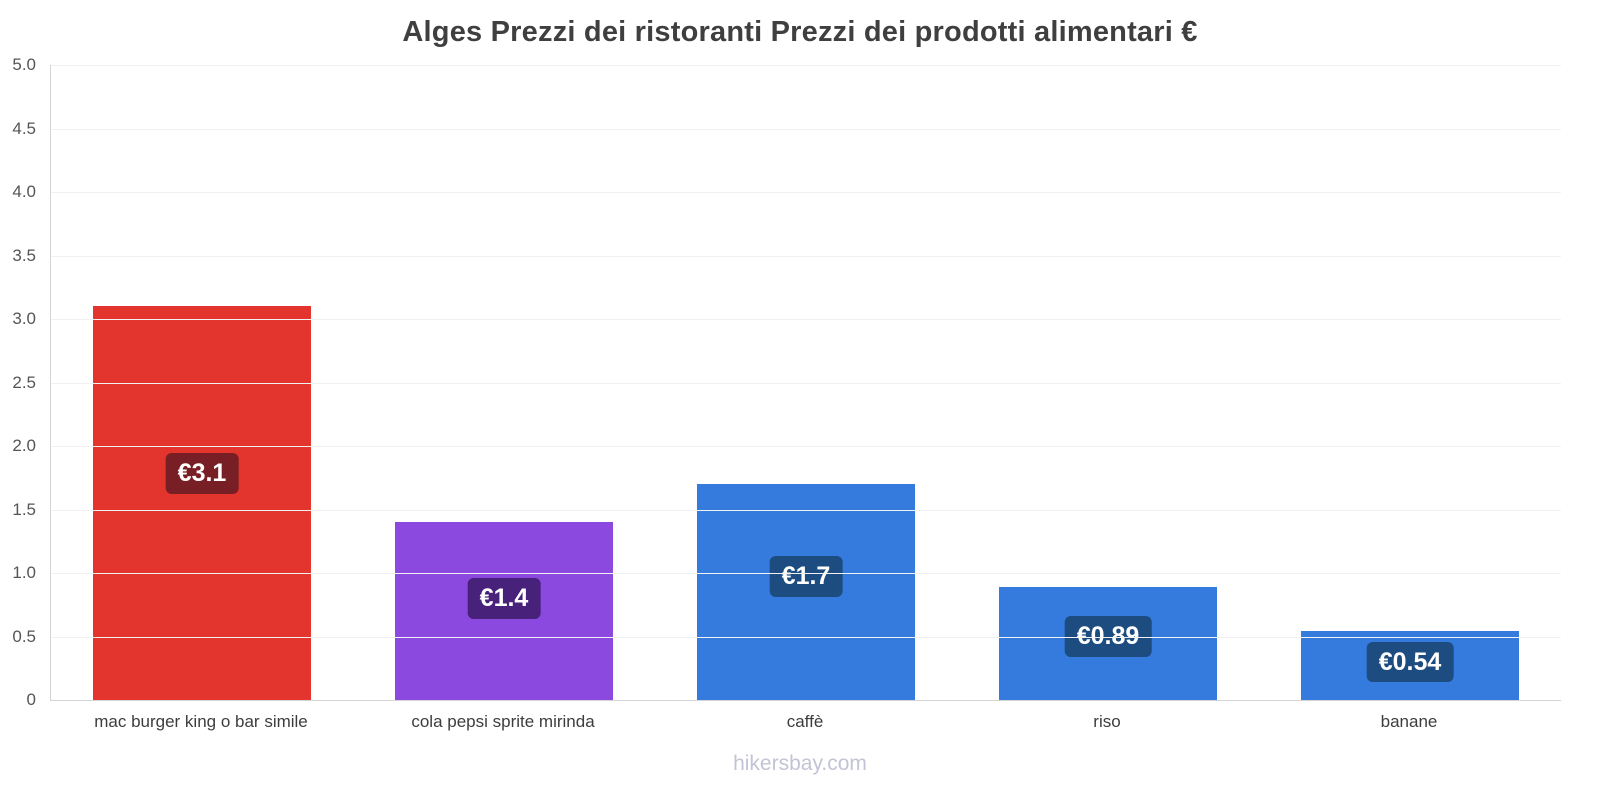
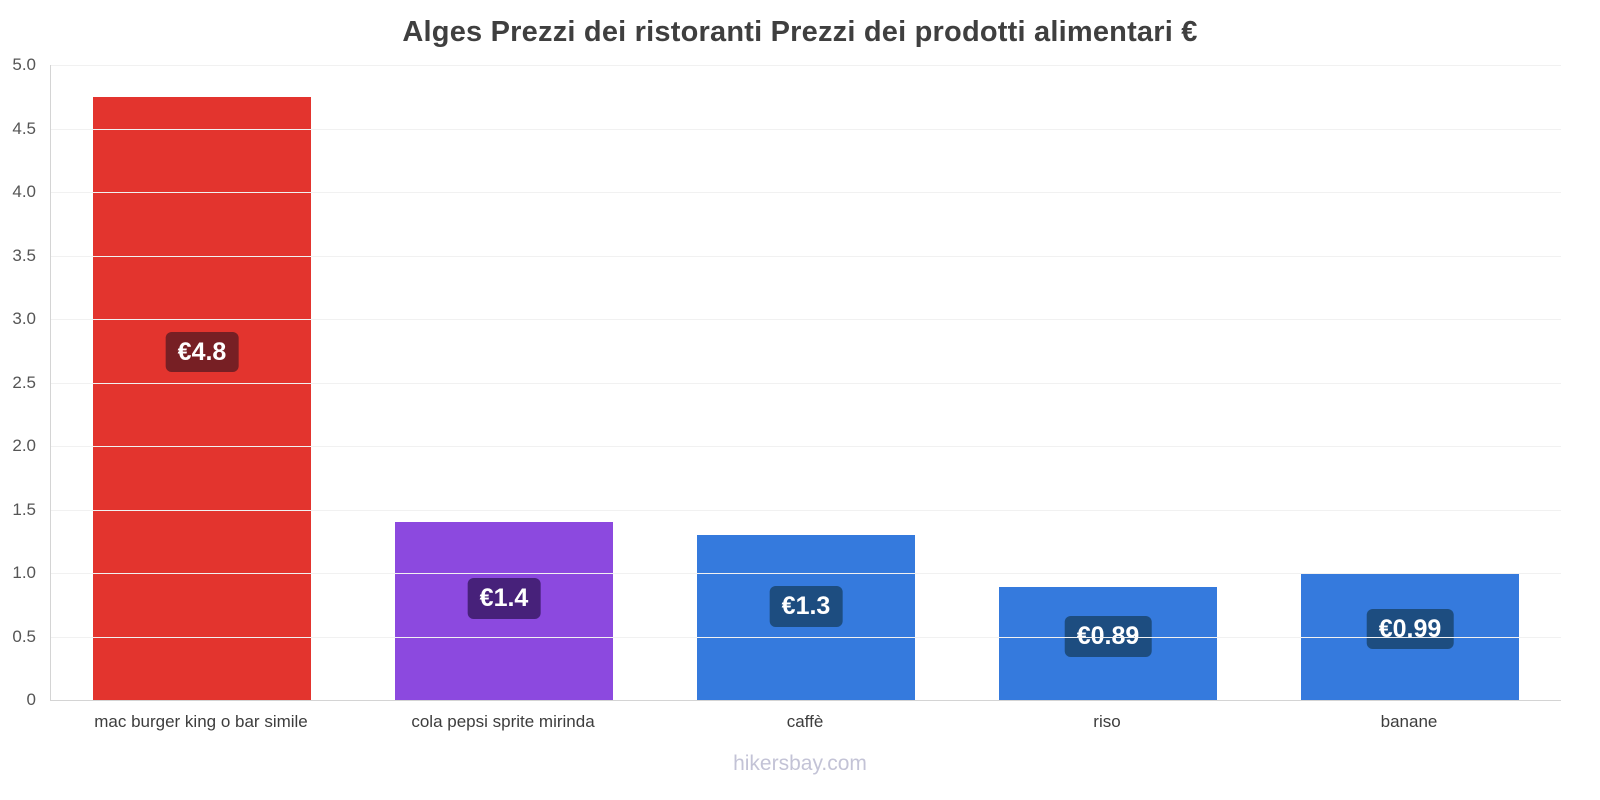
mac burger king o bar simile: €3.1 -> €4.8
caffè: €1.7 -> €1.3
banane: €0.54 -> €0.99
